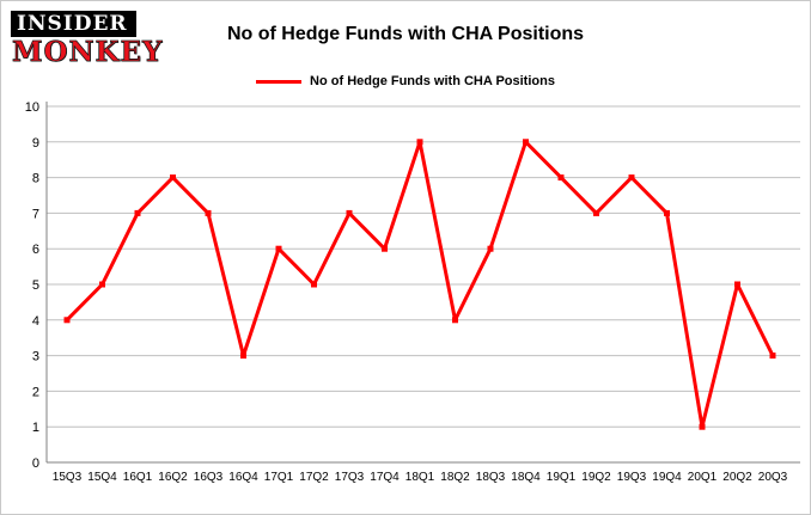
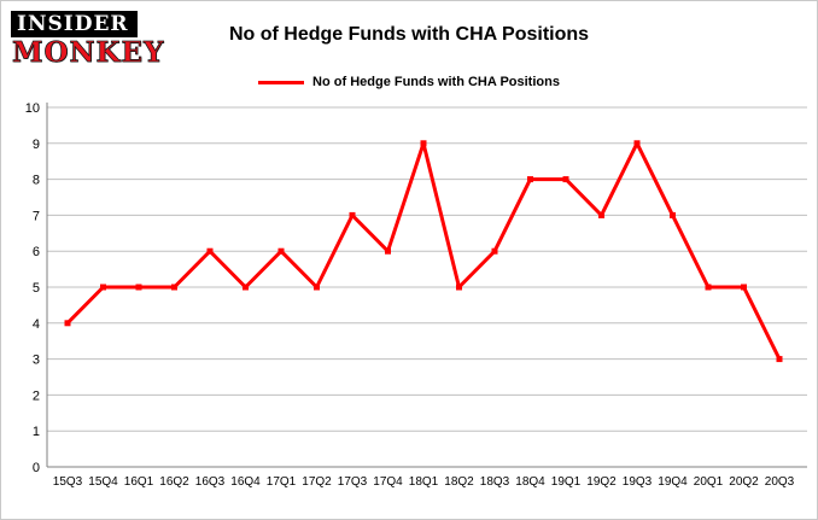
16Q1: 7 -> 5
16Q2: 8 -> 5
16Q3: 7 -> 6
16Q4: 3 -> 5
18Q2: 4 -> 5
18Q4: 9 -> 8
19Q3: 8 -> 9
20Q1: 1 -> 5
